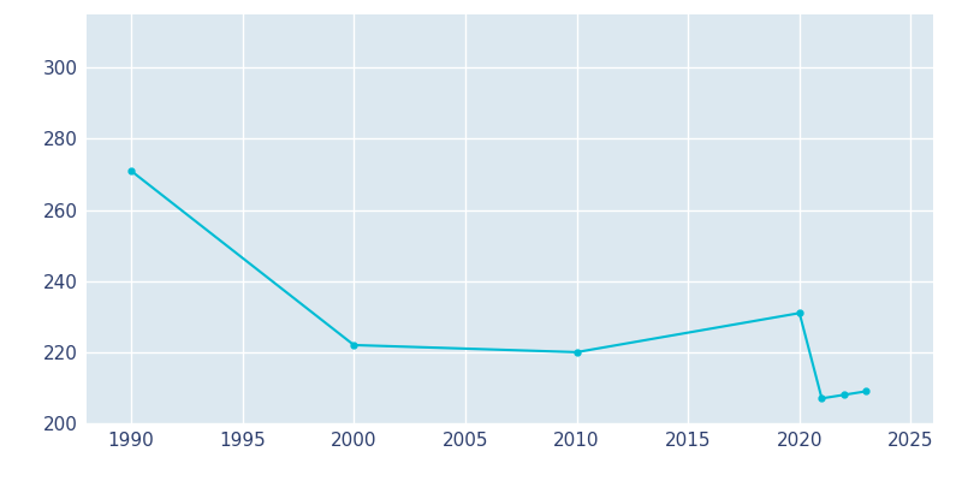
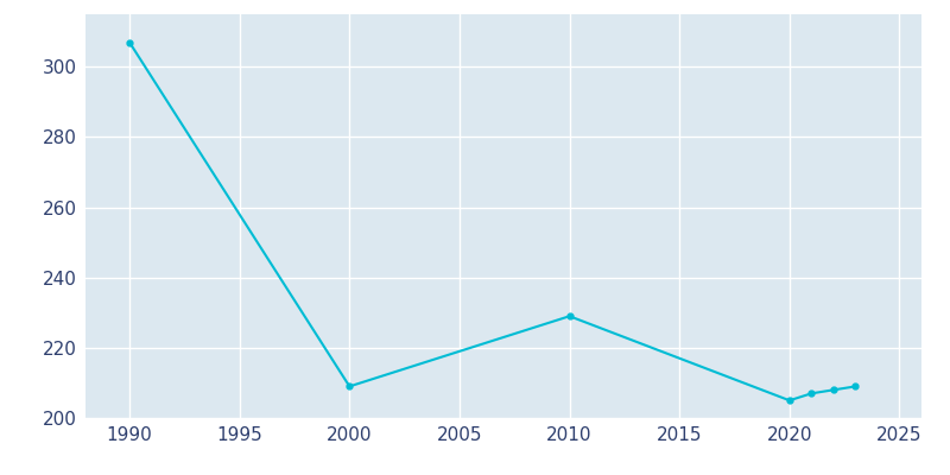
1990: 271 -> 307
2000: 222 -> 209
2010: 220 -> 229
2020: 231 -> 205
